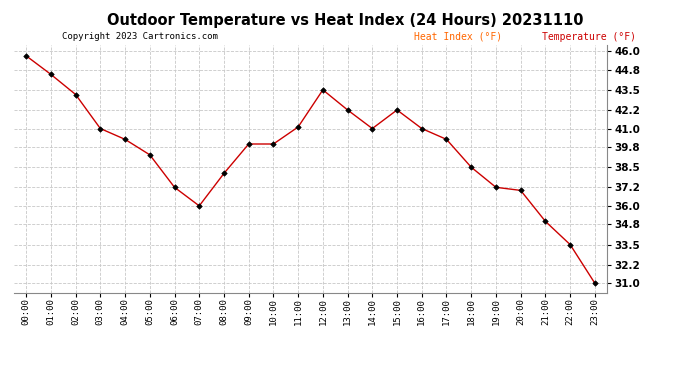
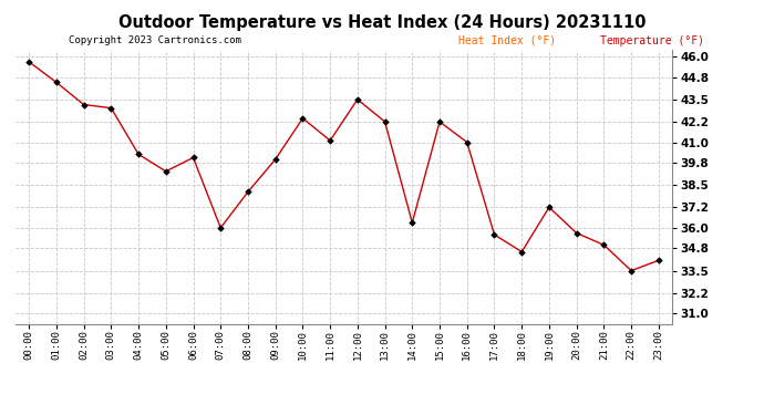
03:00: 41.0 -> 43.0
06:00: 37.2 -> 40.1
10:00: 40.0 -> 42.4
14:00: 41.0 -> 36.3
17:00: 40.3 -> 35.6
18:00: 38.5 -> 34.6
20:00: 37.0 -> 35.7
23:00: 31.0 -> 34.1
